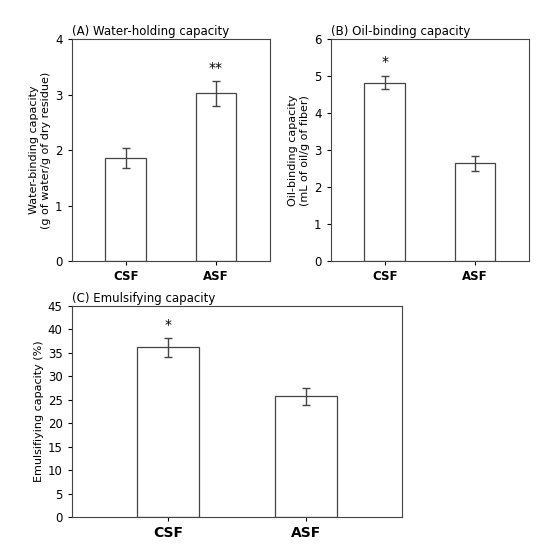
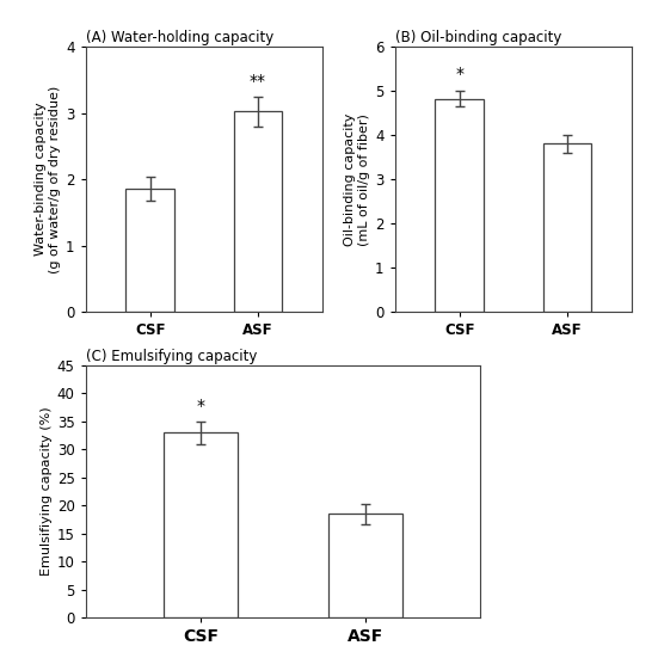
(B) Oil-binding capacity/ASF: 2.65 -> 3.80
(C) Emulsifying capacity/CSF: 36.2 -> 33.0
(C) Emulsifying capacity/ASF: 25.7 -> 18.5
